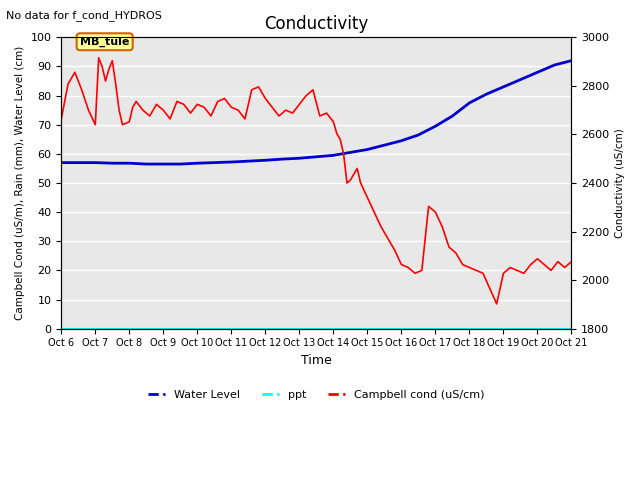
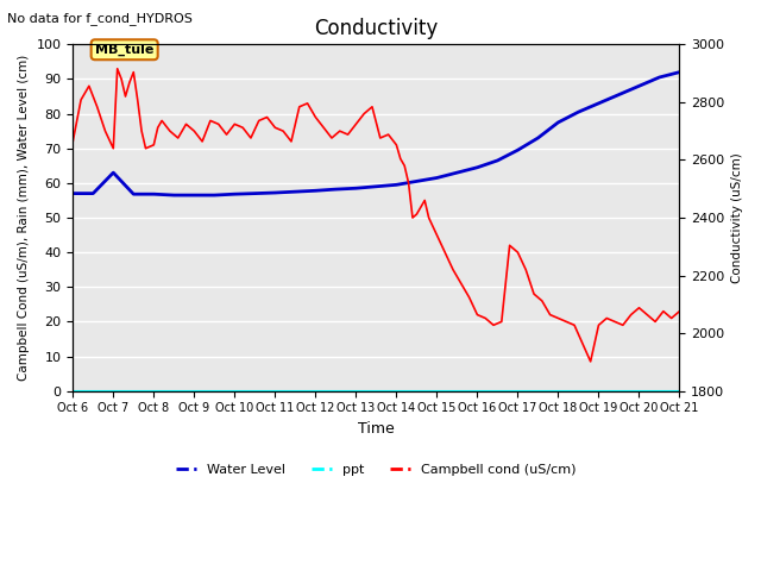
Water Level/Oct 7: 57.0 -> 63.0
